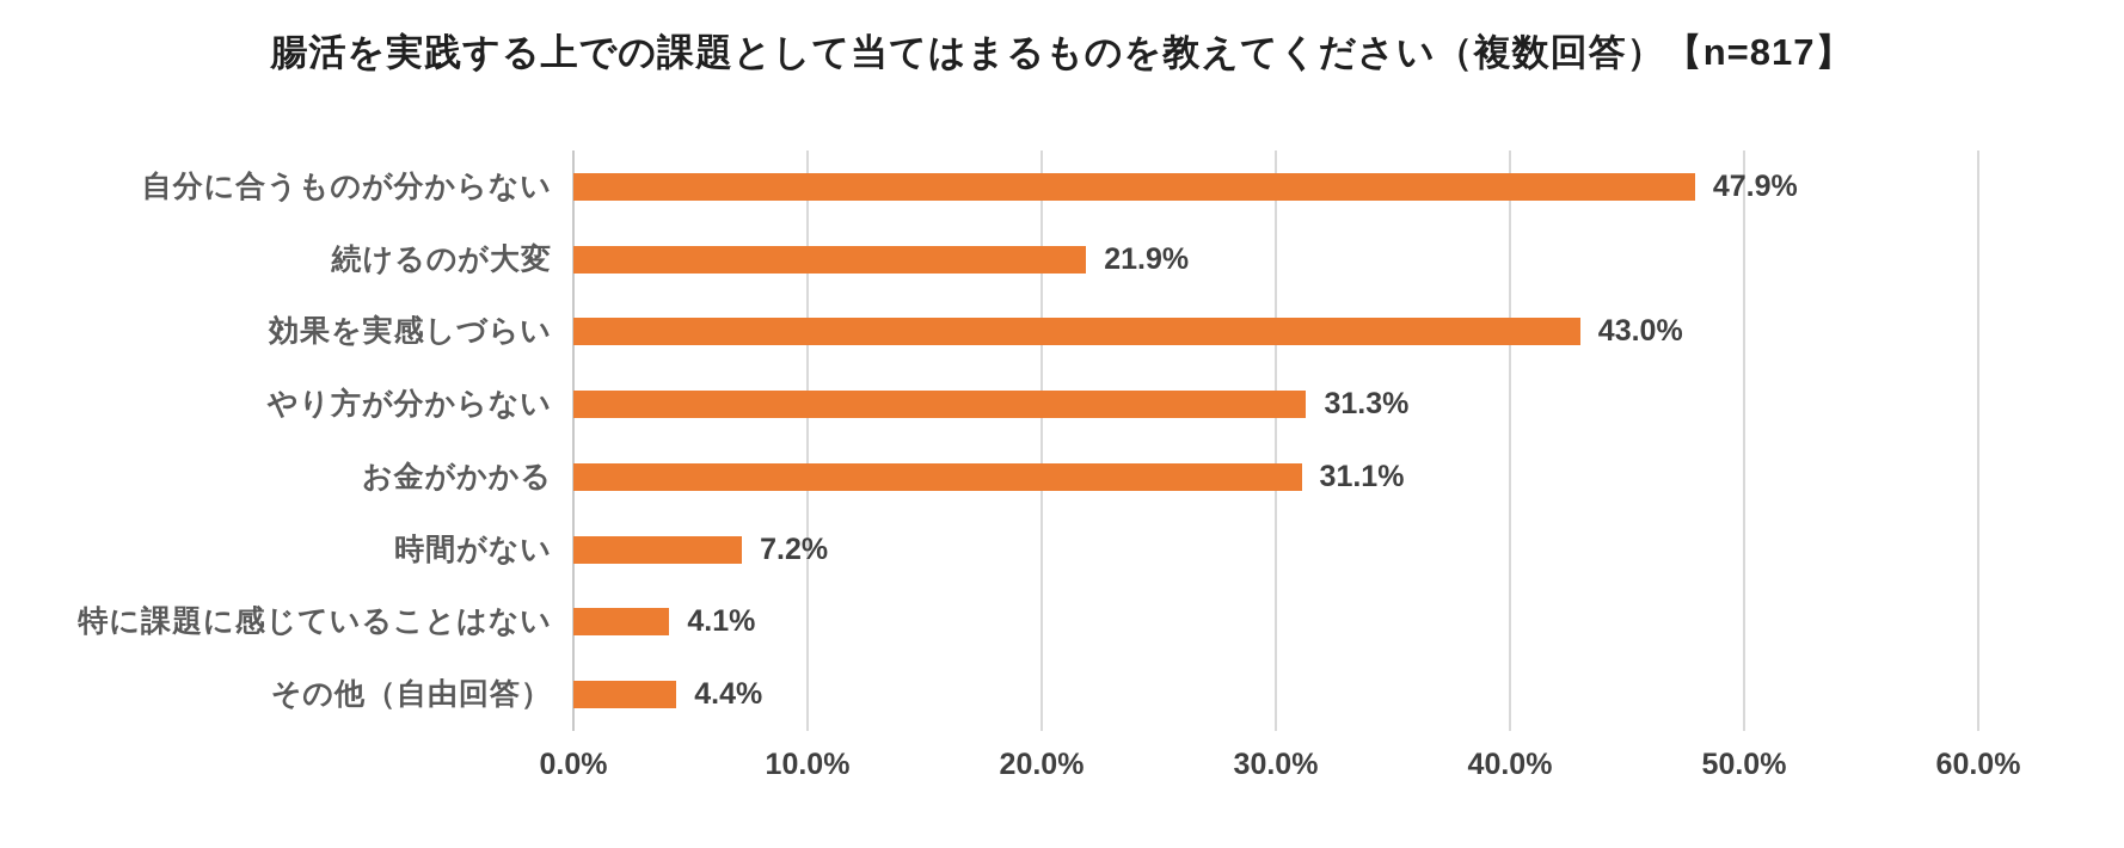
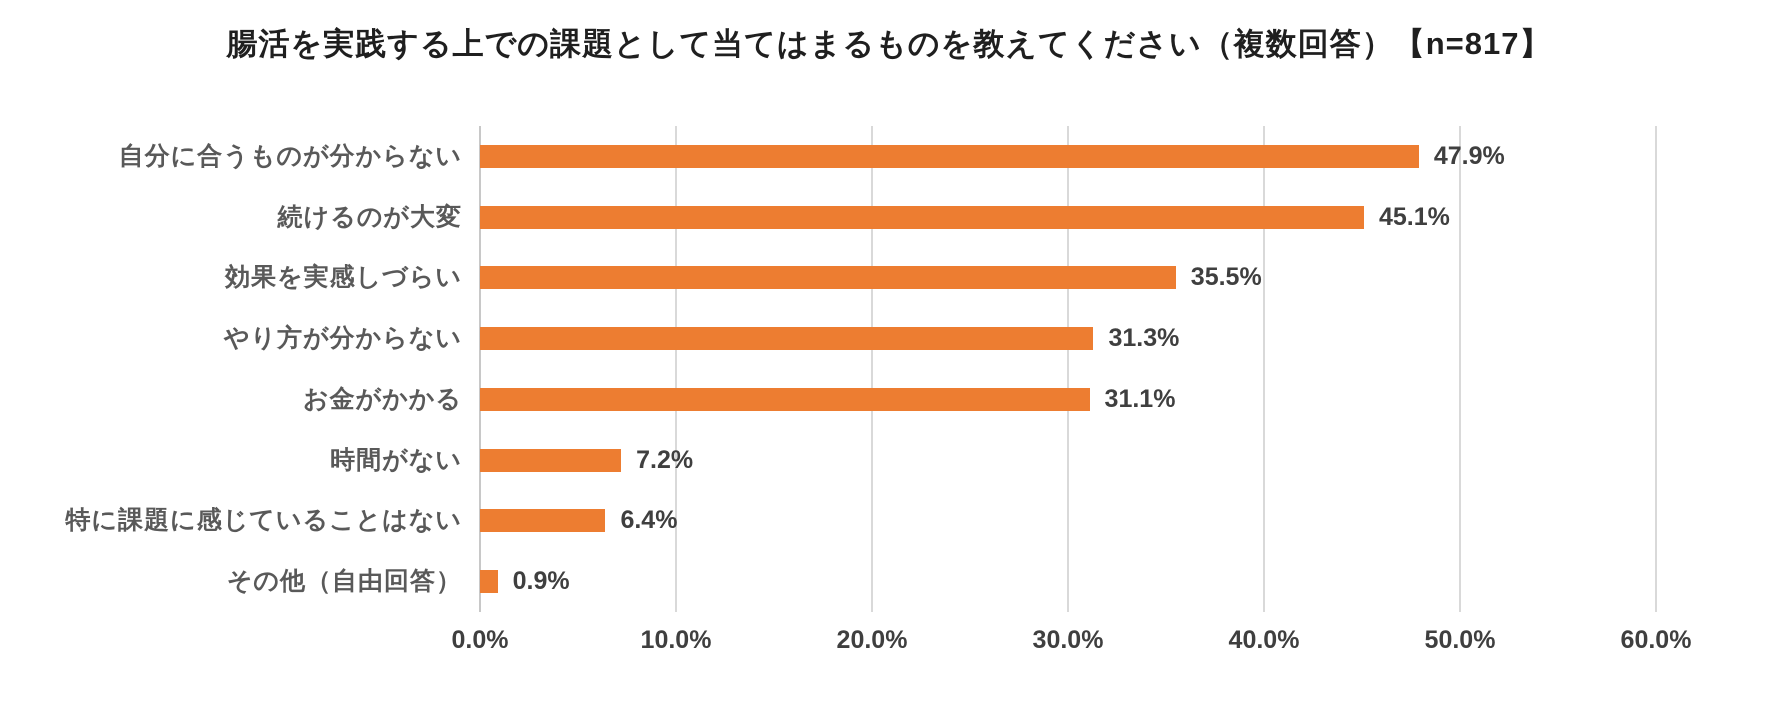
続けるのが大変: 21.9% -> 45.1%
効果を実感しづらい: 43.0% -> 35.5%
特に課題に感じていることはない: 4.1% -> 6.4%
その他（自由回答）: 4.4% -> 0.9%
